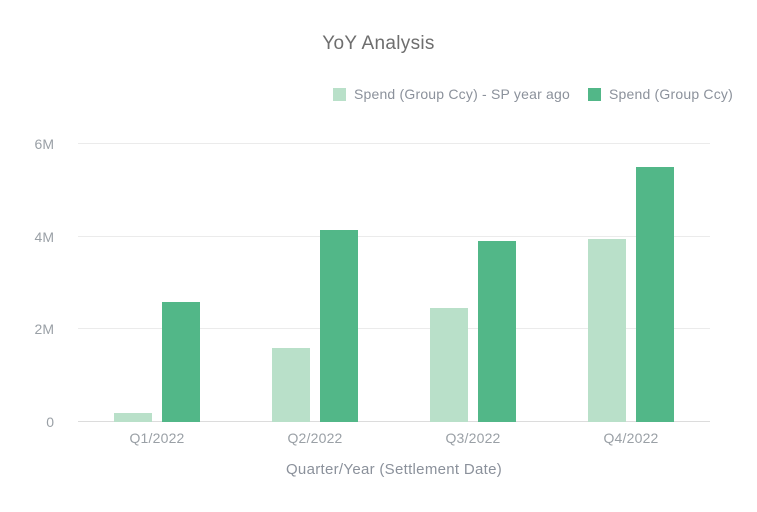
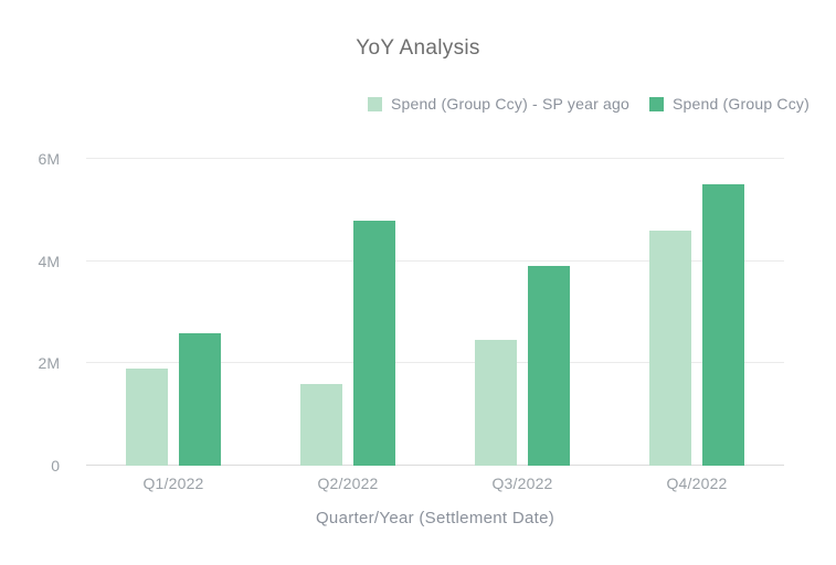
Spend (Group Ccy) - SP year ago/Q1/2022: 0.2M -> 1.9M
Spend (Group Ccy)/Q2/2022: 4.2M -> 4.8M
Spend (Group Ccy) - SP year ago/Q4/2022: 4.0M -> 4.6M
